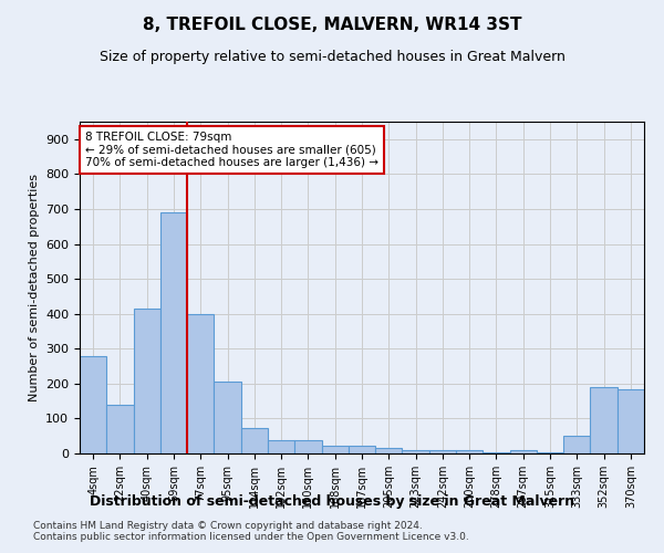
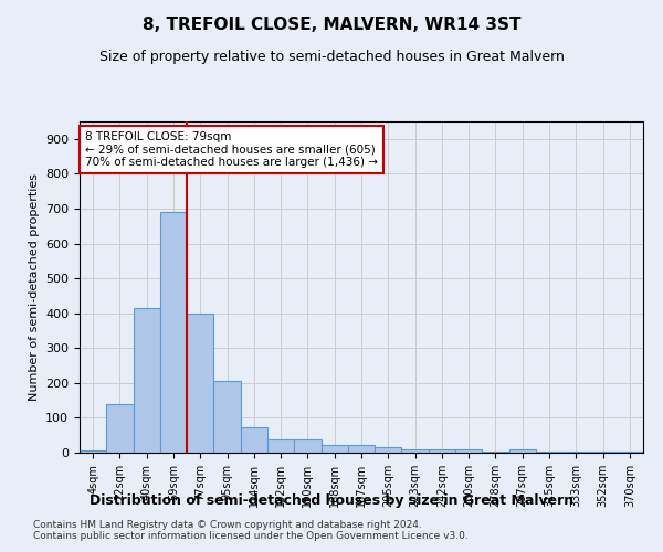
4sqm: 280 -> 5
333sqm: 50 -> 2
352sqm: 190 -> 2
370sqm: 185 -> 2
